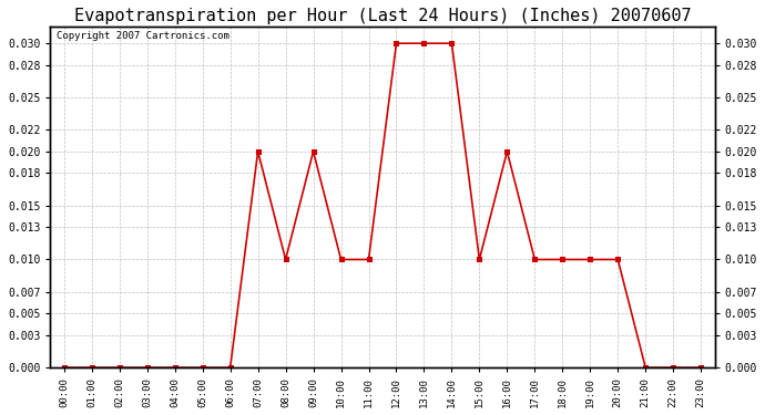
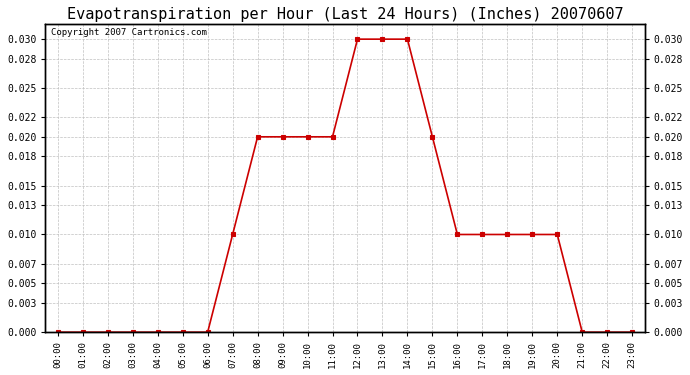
07:00: 0.02 -> 0.01
08:00: 0.01 -> 0.02
10:00: 0.01 -> 0.02
11:00: 0.01 -> 0.02
15:00: 0.01 -> 0.02
16:00: 0.02 -> 0.01
